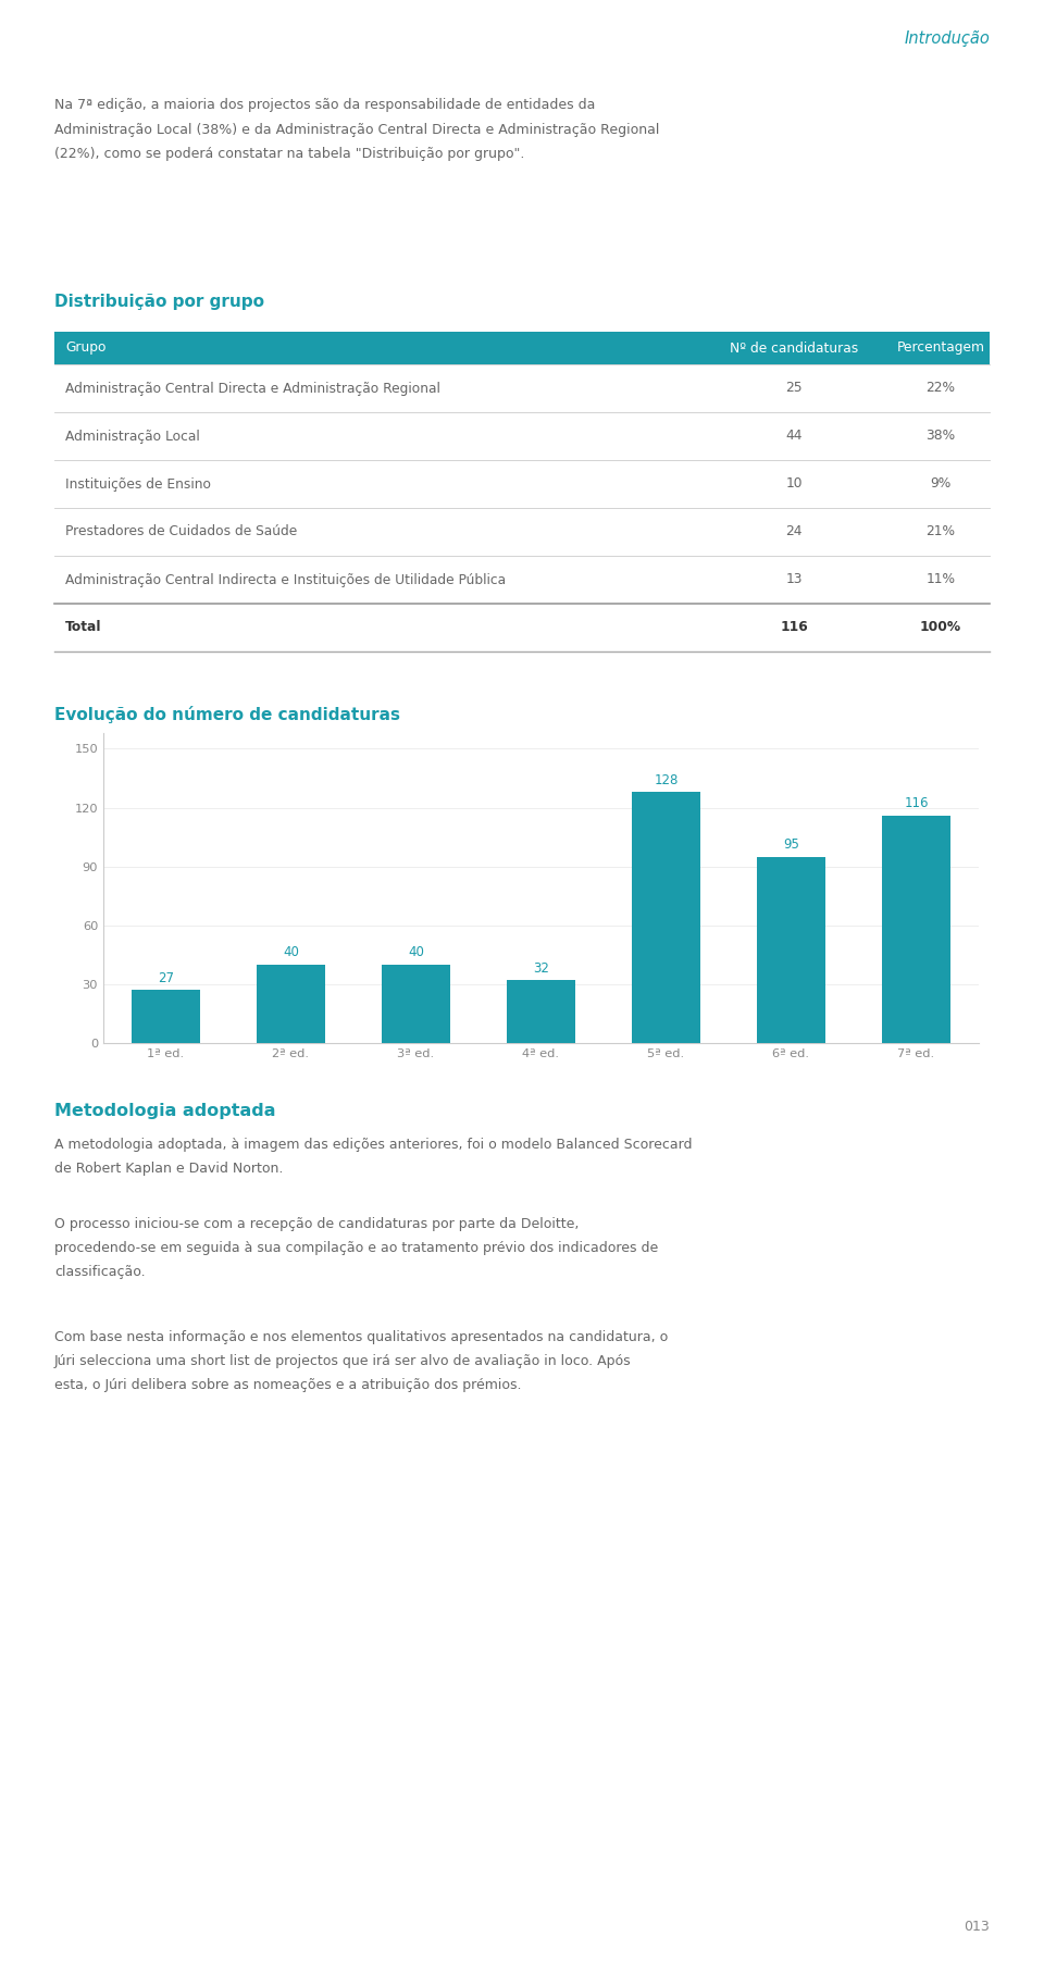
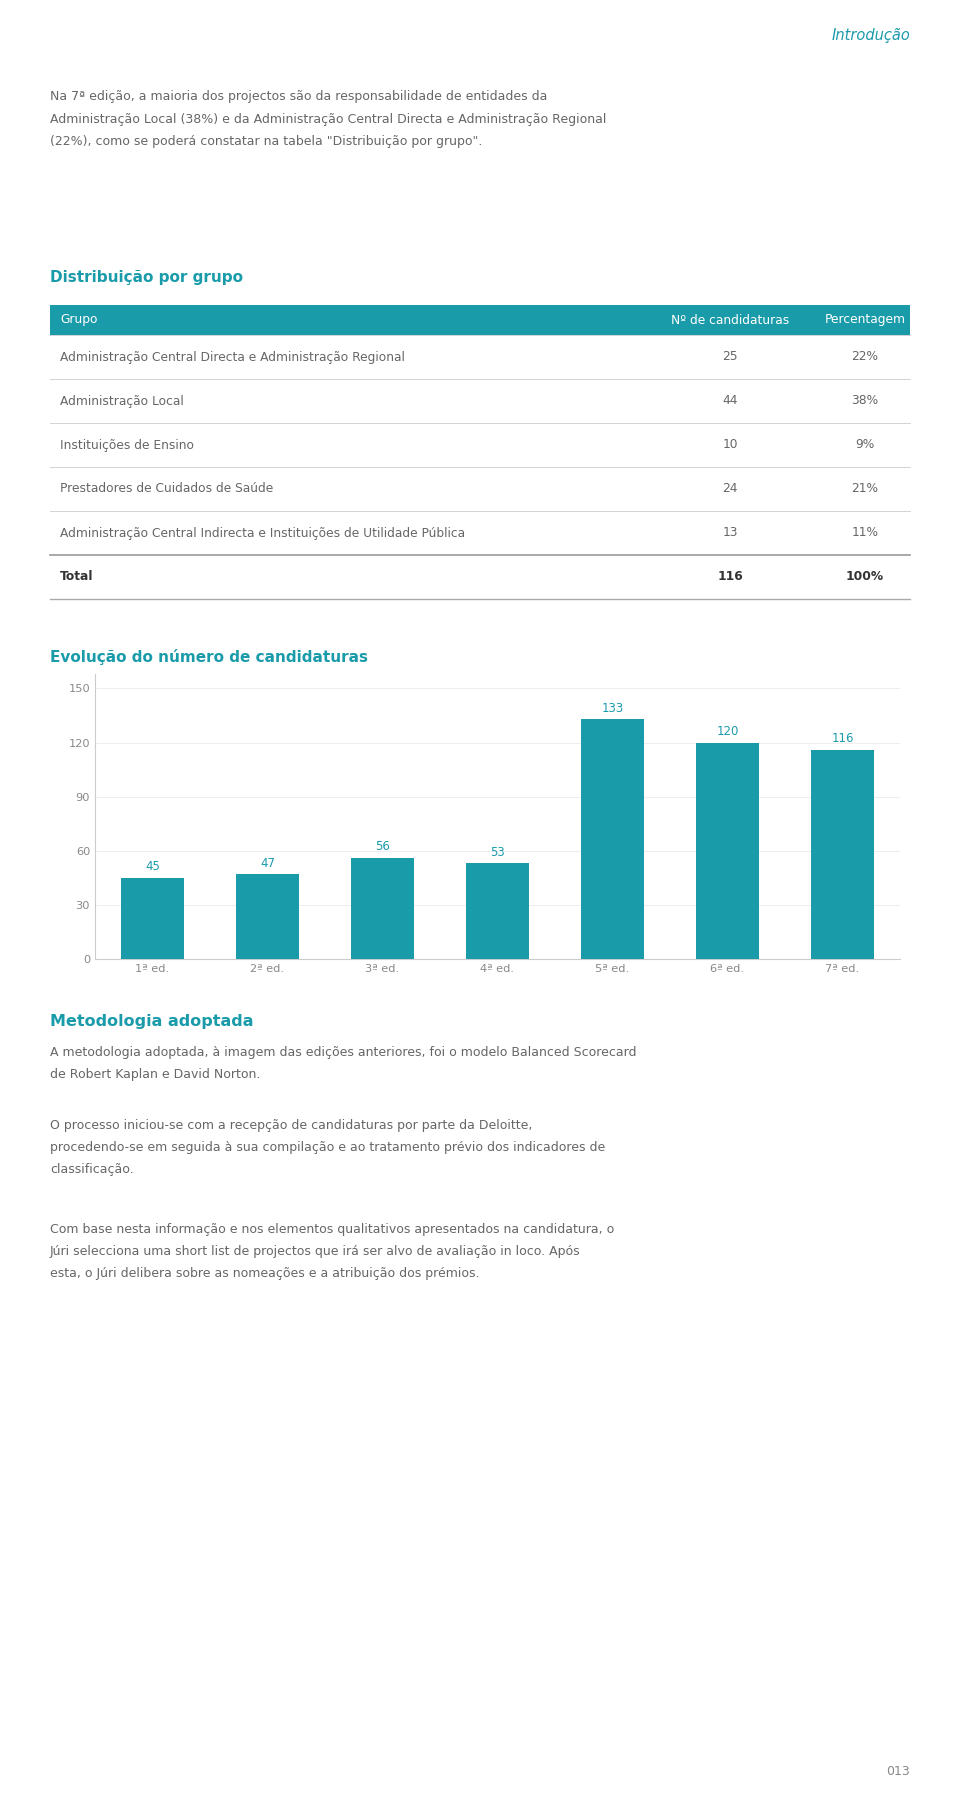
1ª ed.: 27 -> 45
2ª ed.: 40 -> 47
3ª ed.: 40 -> 56
4ª ed.: 32 -> 53
5ª ed.: 128 -> 133
6ª ed.: 95 -> 120
